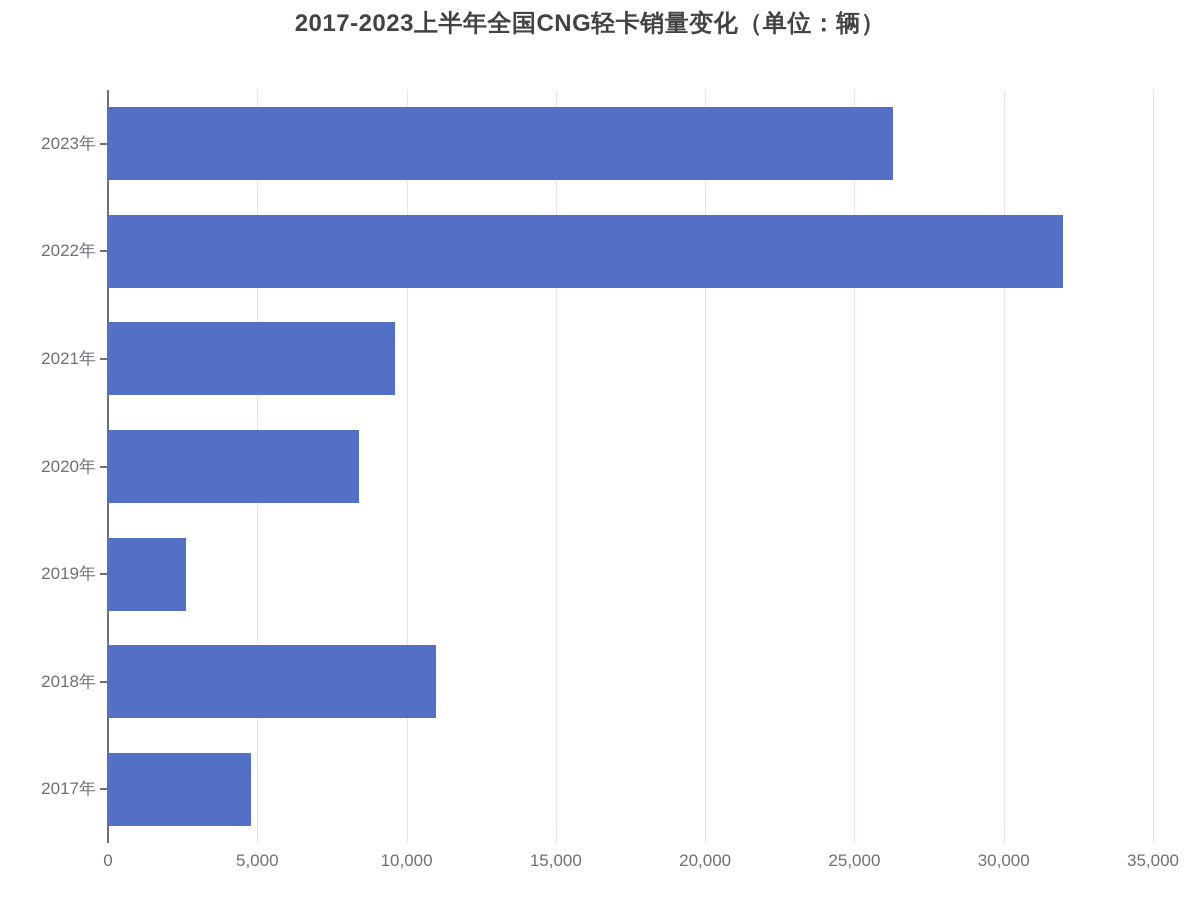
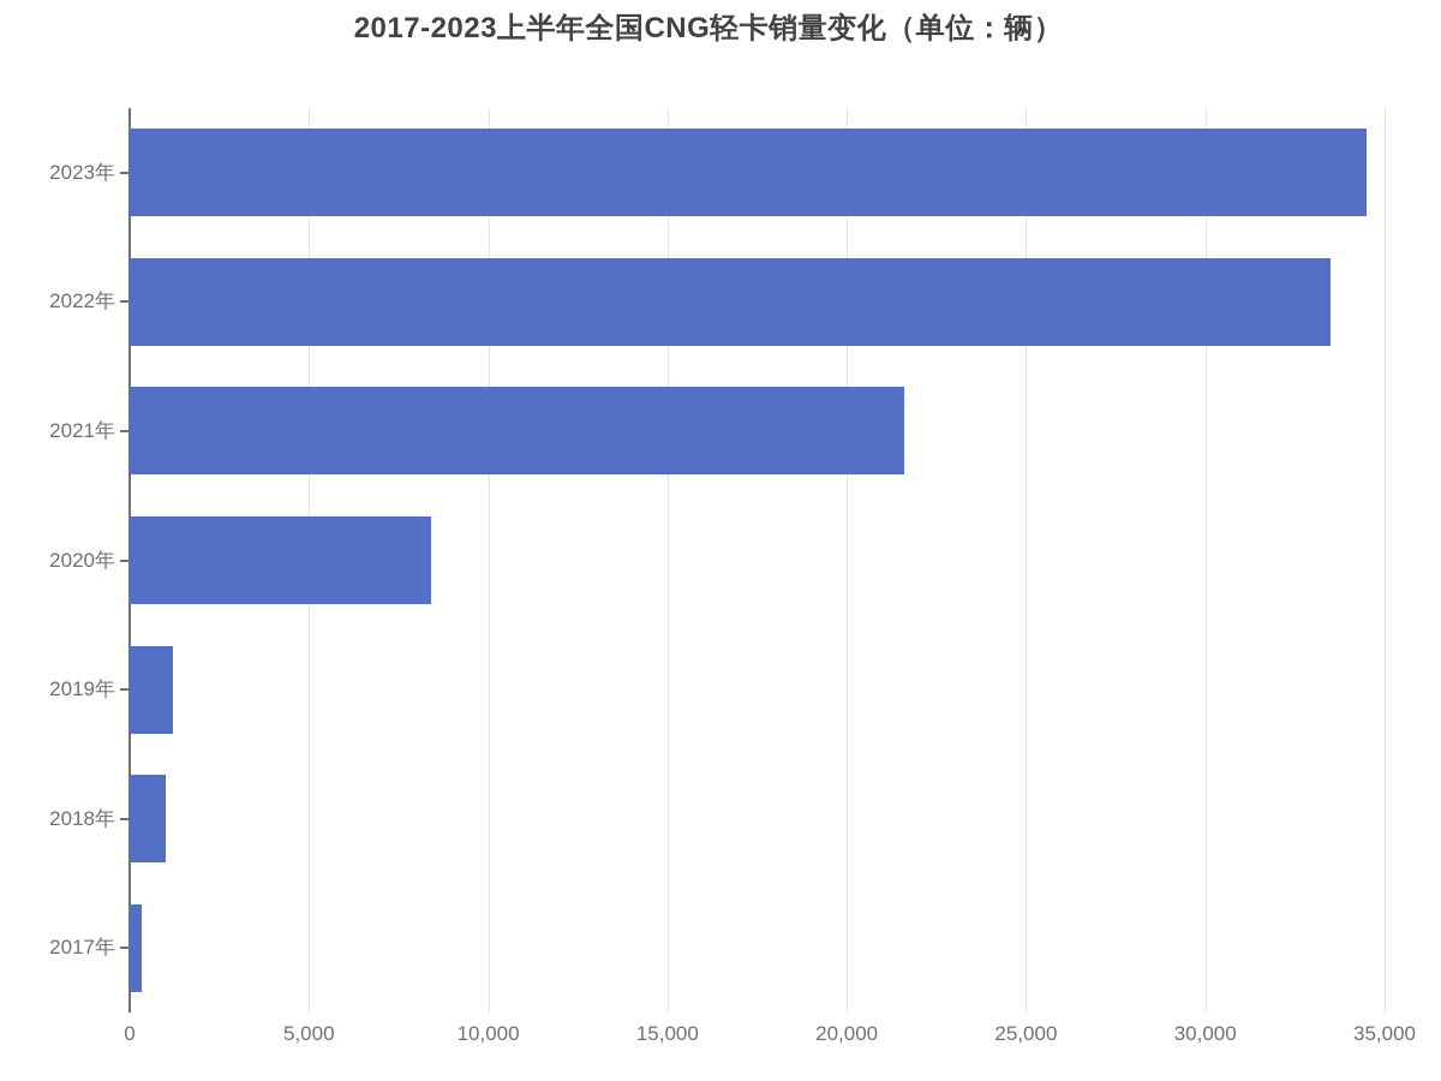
2023年: 26300 -> 34500
2022年: 32000 -> 33500
2021年: 9600 -> 21600
2019年: 2600 -> 1200
2018年: 11000 -> 1000
2017年: 4800 -> 300
